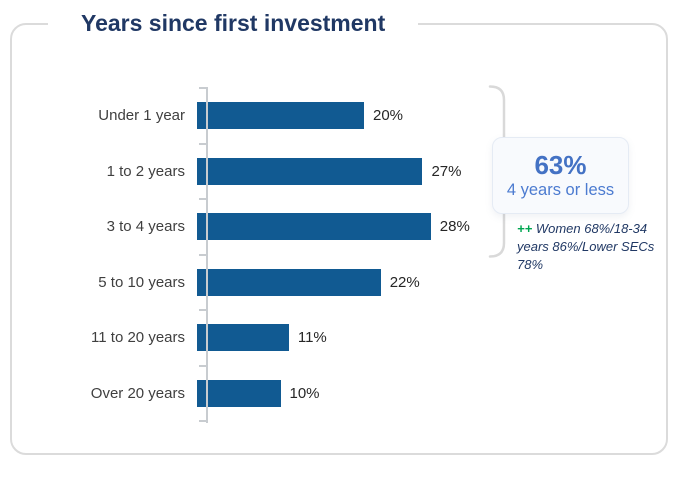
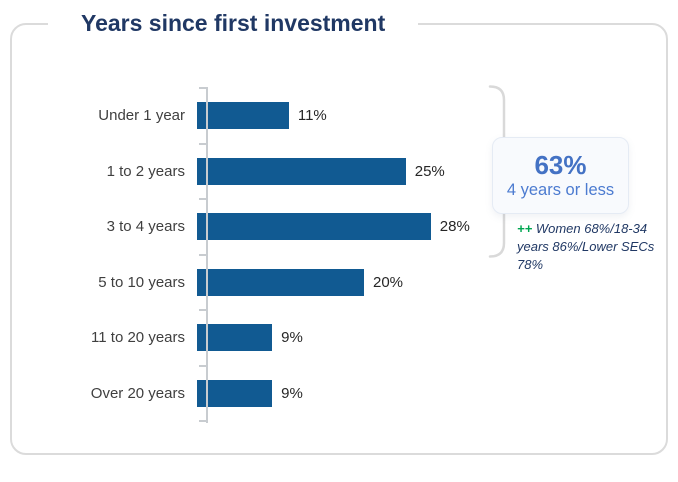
Under 1 year: 20% -> 11%
1 to 2 years: 27% -> 25%
5 to 10 years: 22% -> 20%
11 to 20 years: 11% -> 9%
Over 20 years: 10% -> 9%
